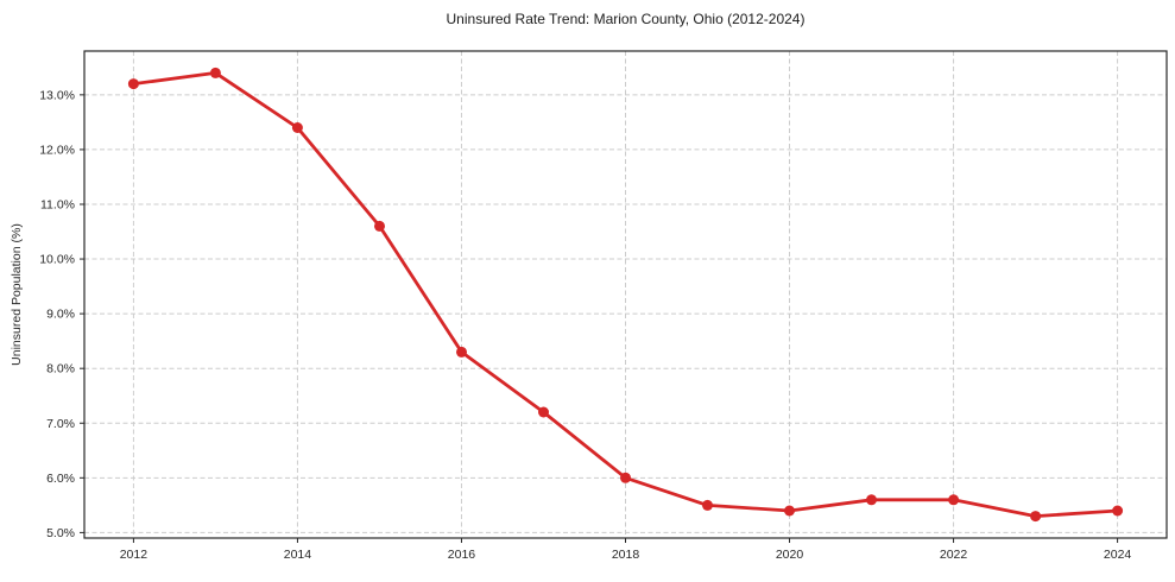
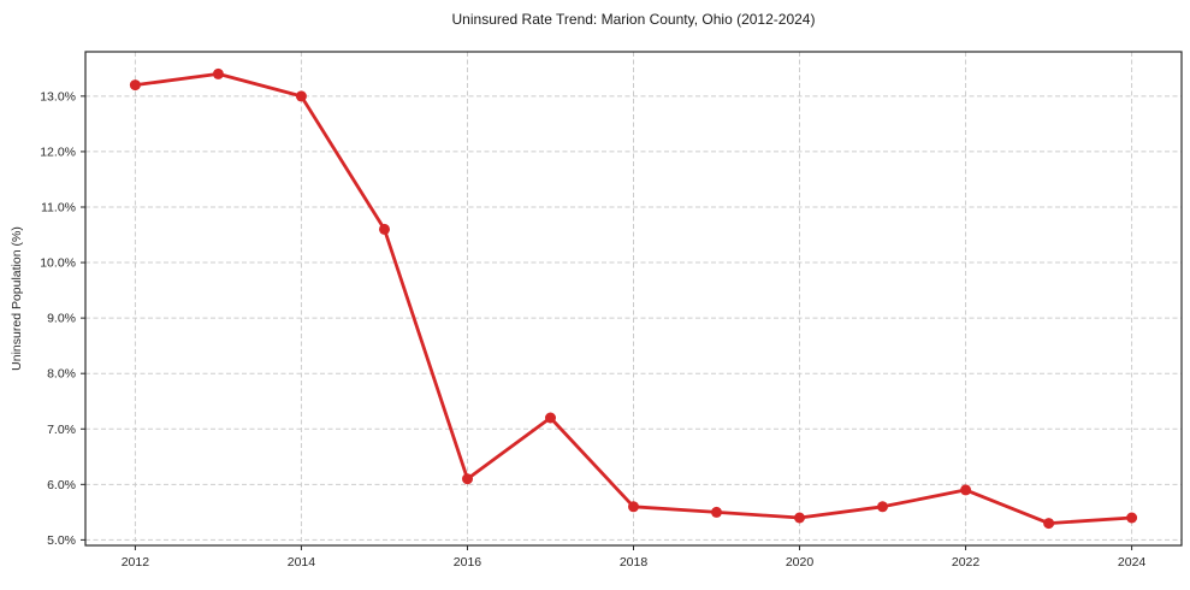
2014: 12.4% -> 13.0%
2016: 8.3% -> 6.1%
2018: 6.0% -> 5.6%
2022: 5.6% -> 5.9%
